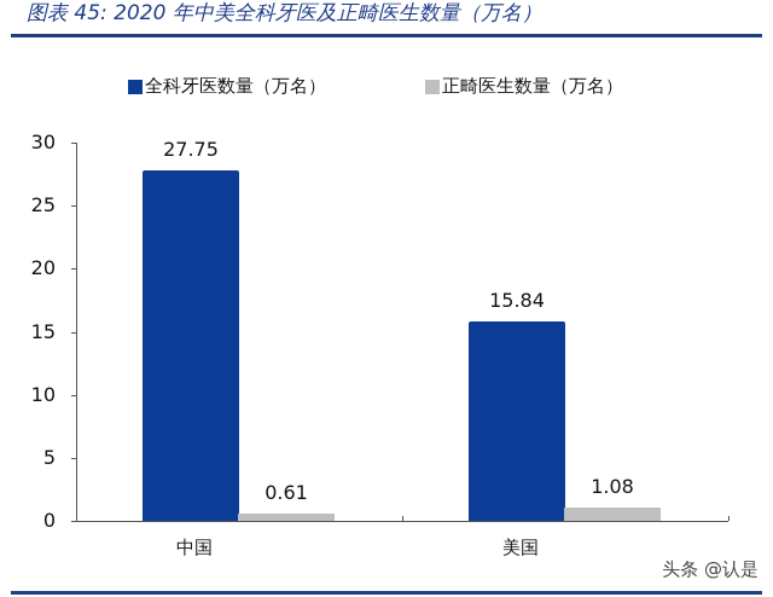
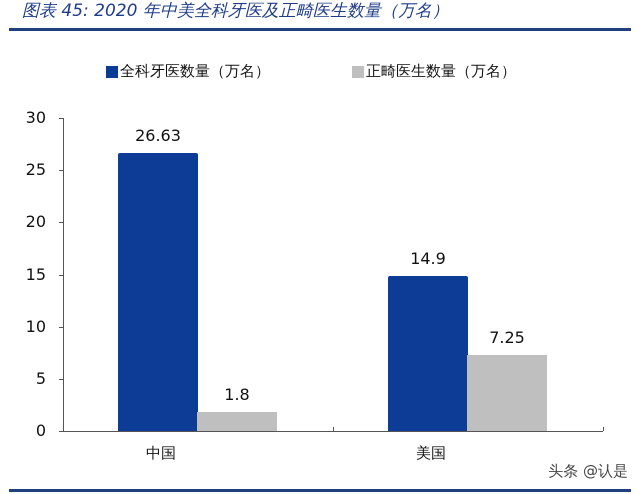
全科牙医数量（万名）/中国: 27.75 -> 26.63
正畸医生数量（万名）/中国: 0.61 -> 1.8
全科牙医数量（万名）/美国: 15.84 -> 14.9
正畸医生数量（万名）/美国: 1.08 -> 7.25
